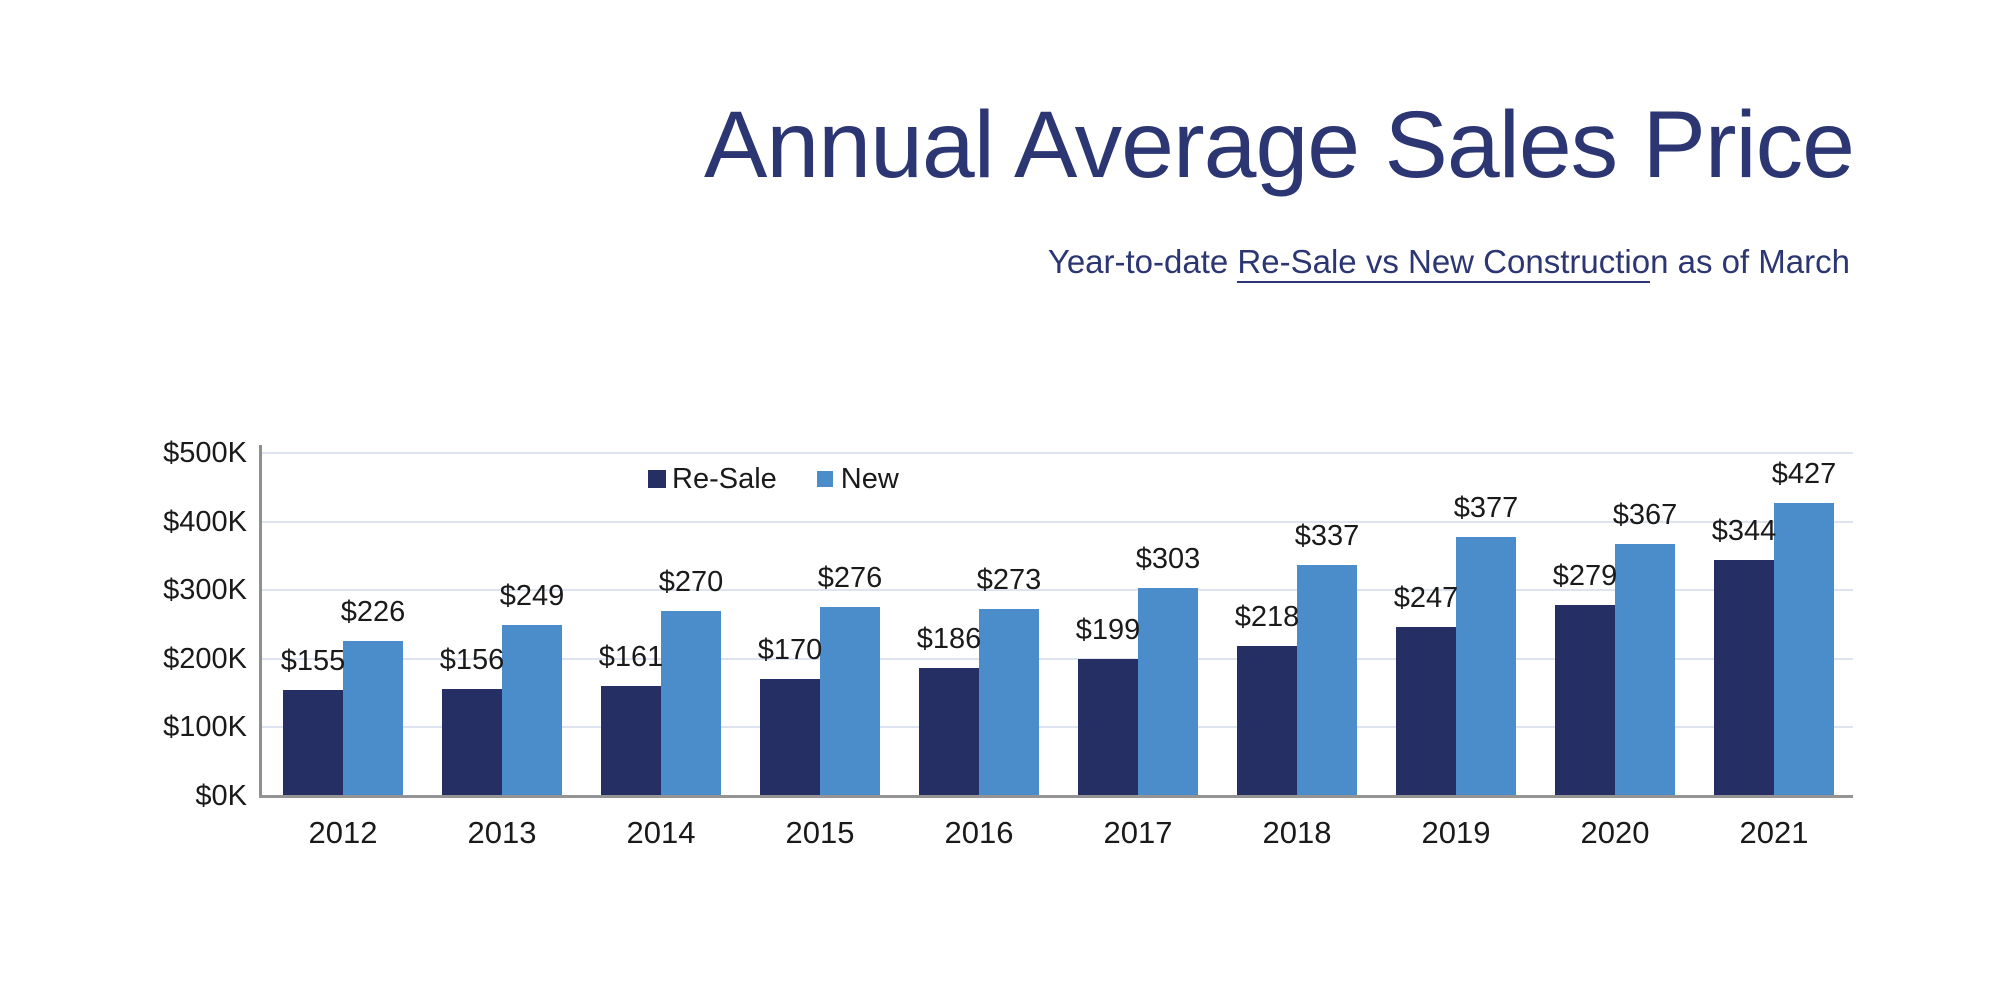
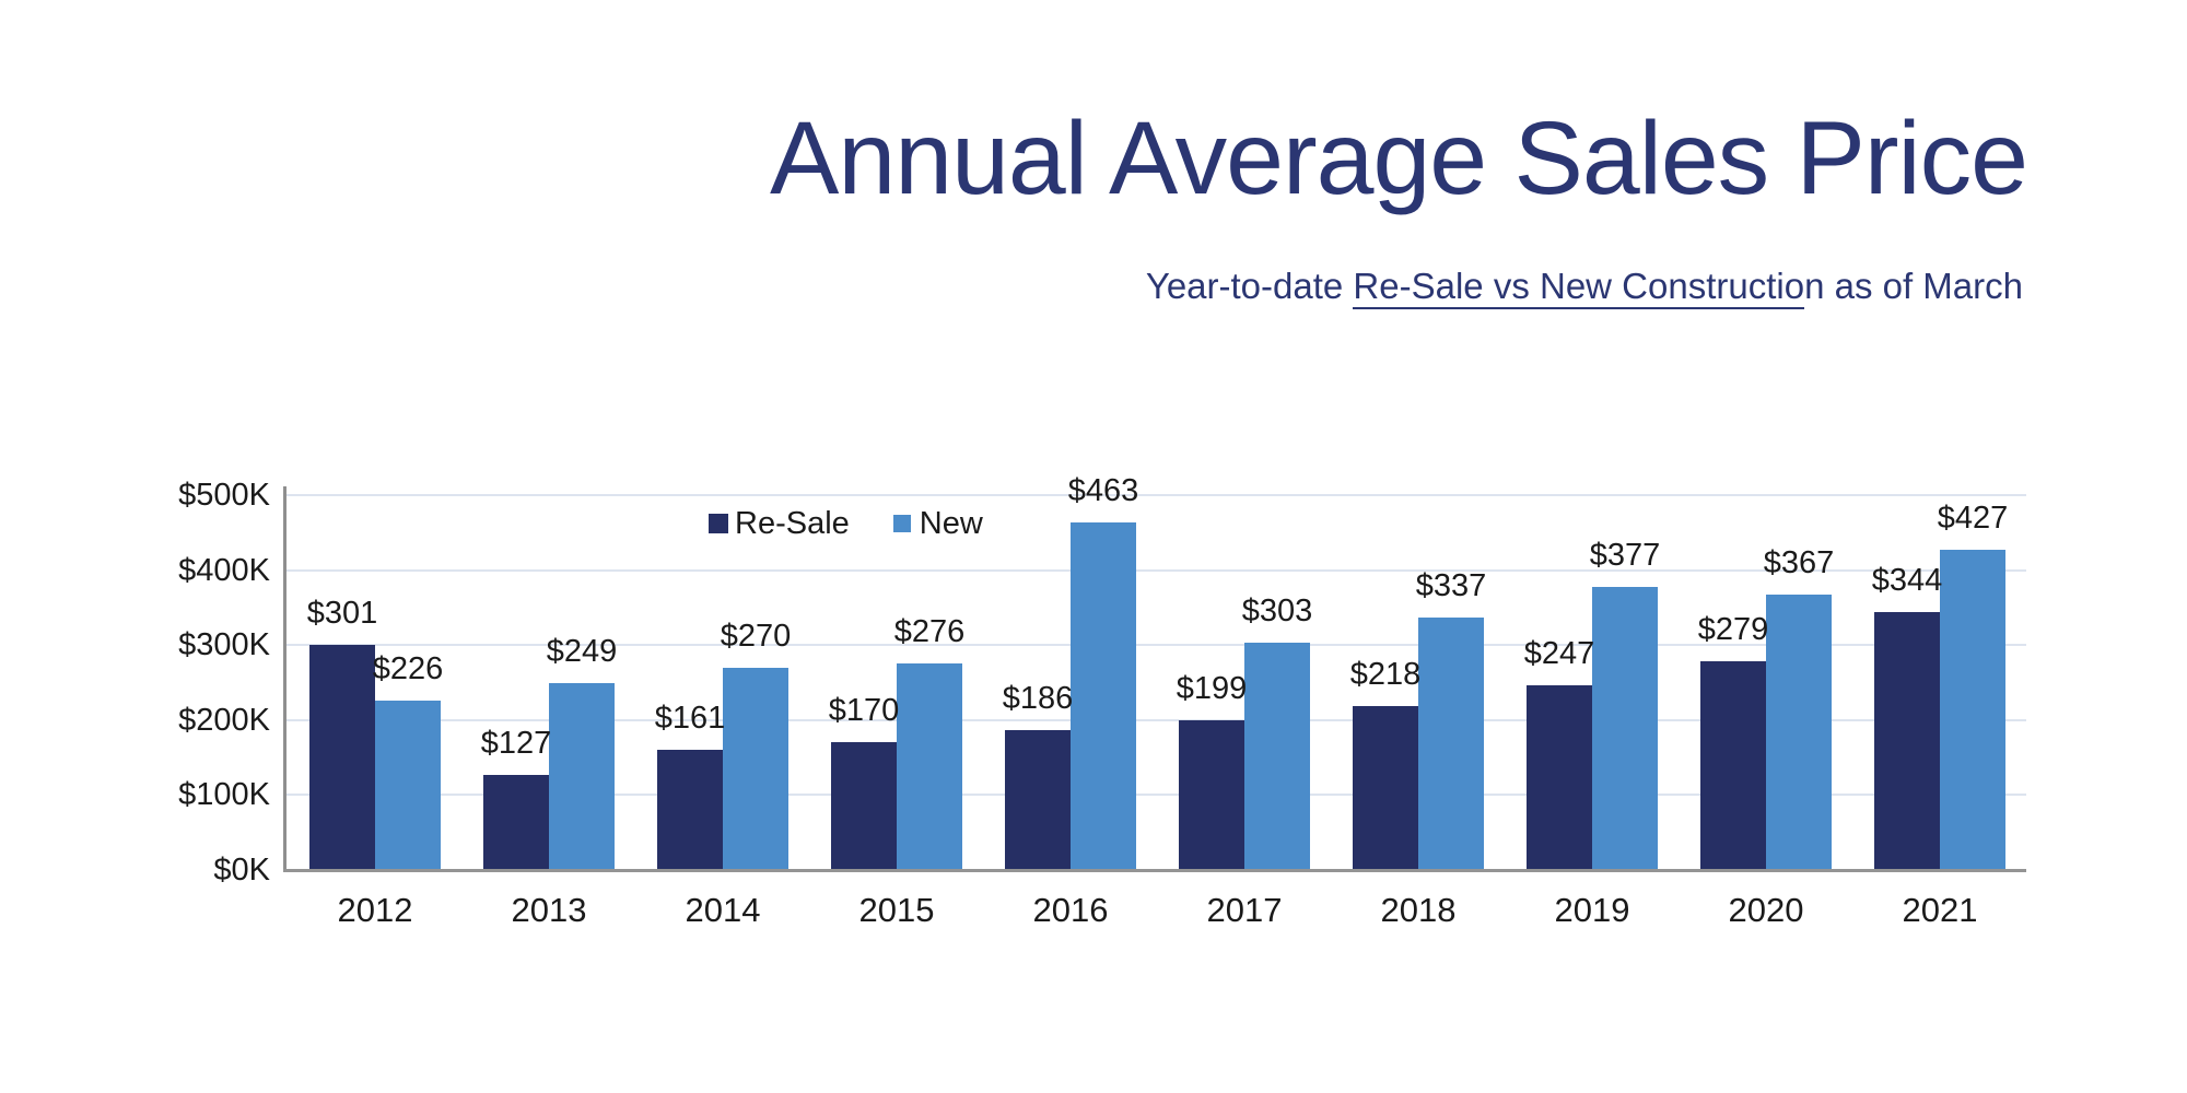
Re-Sale/2012: $155 -> $301
Re-Sale/2013: $156 -> $127
New/2016: $273 -> $463
